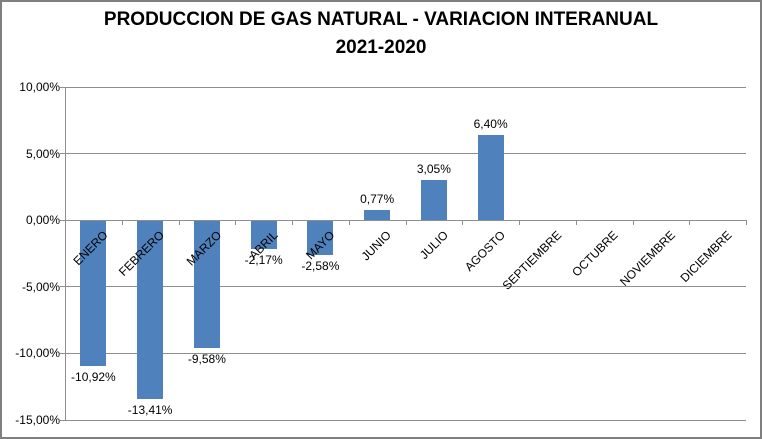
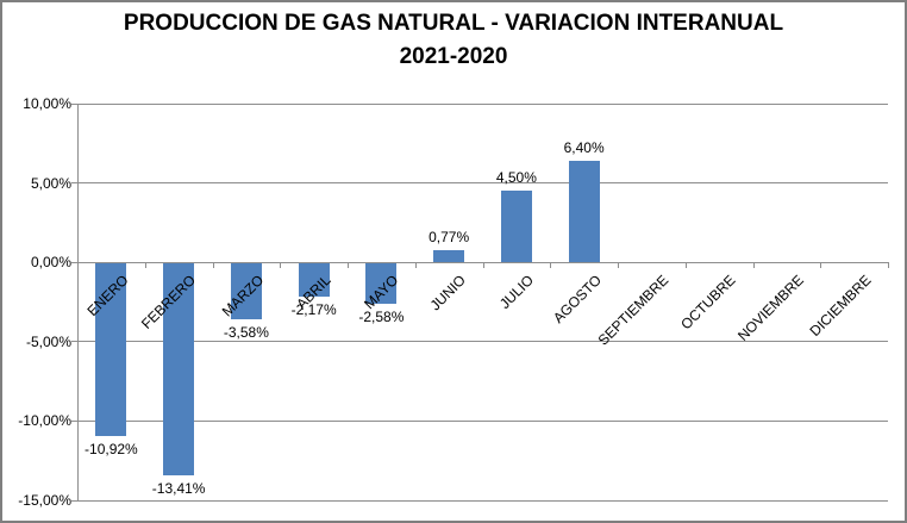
MARZO: -9,58% -> -3,58%
JULIO: 3,05% -> 4,50%
